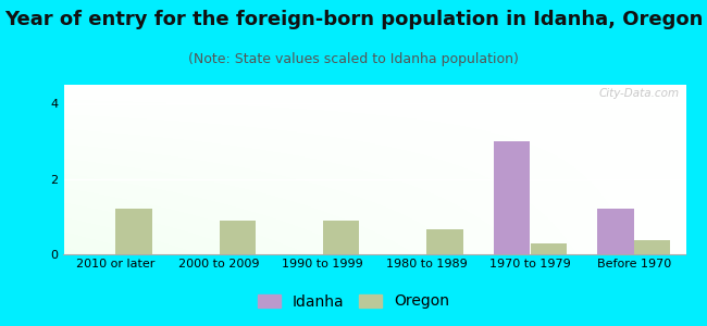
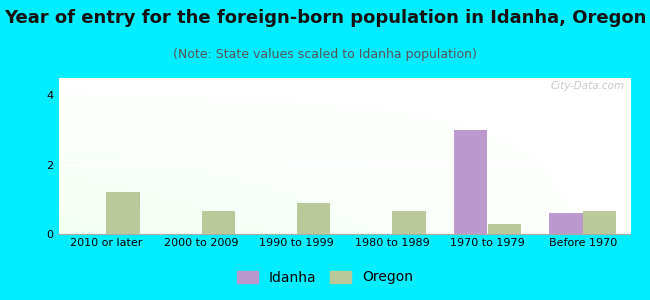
Oregon/2000 to 2009: 0.90 -> 0.65
Idanha/Before 1970: 1.2 -> 0.6
Oregon/Before 1970: 0.38 -> 0.65
